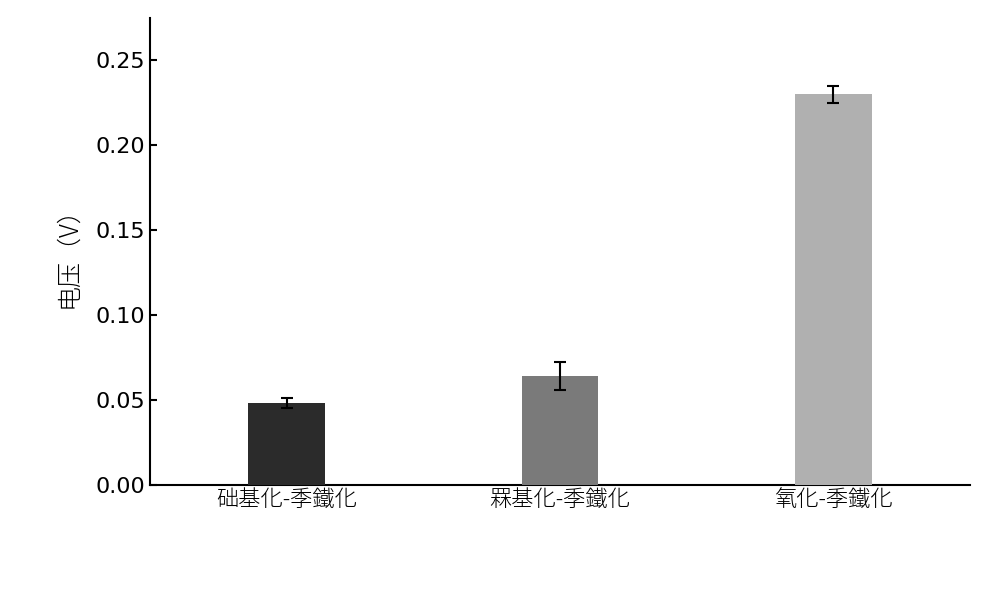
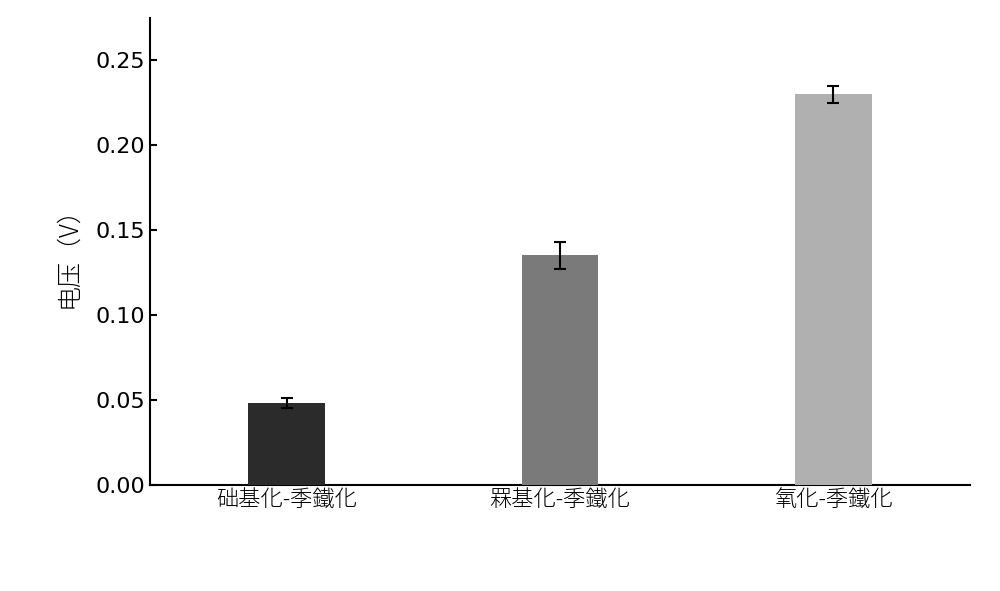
罧基化-季鐵化: 0.064 -> 0.135
